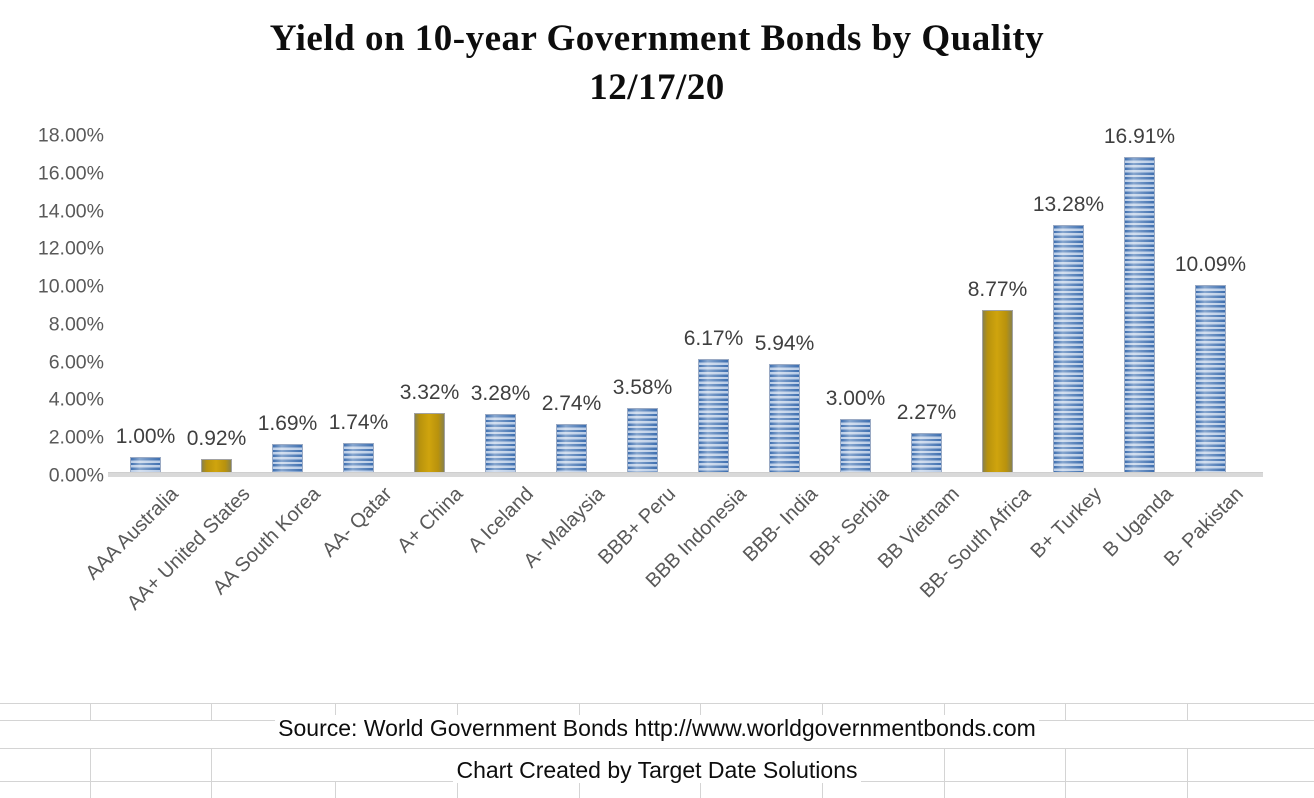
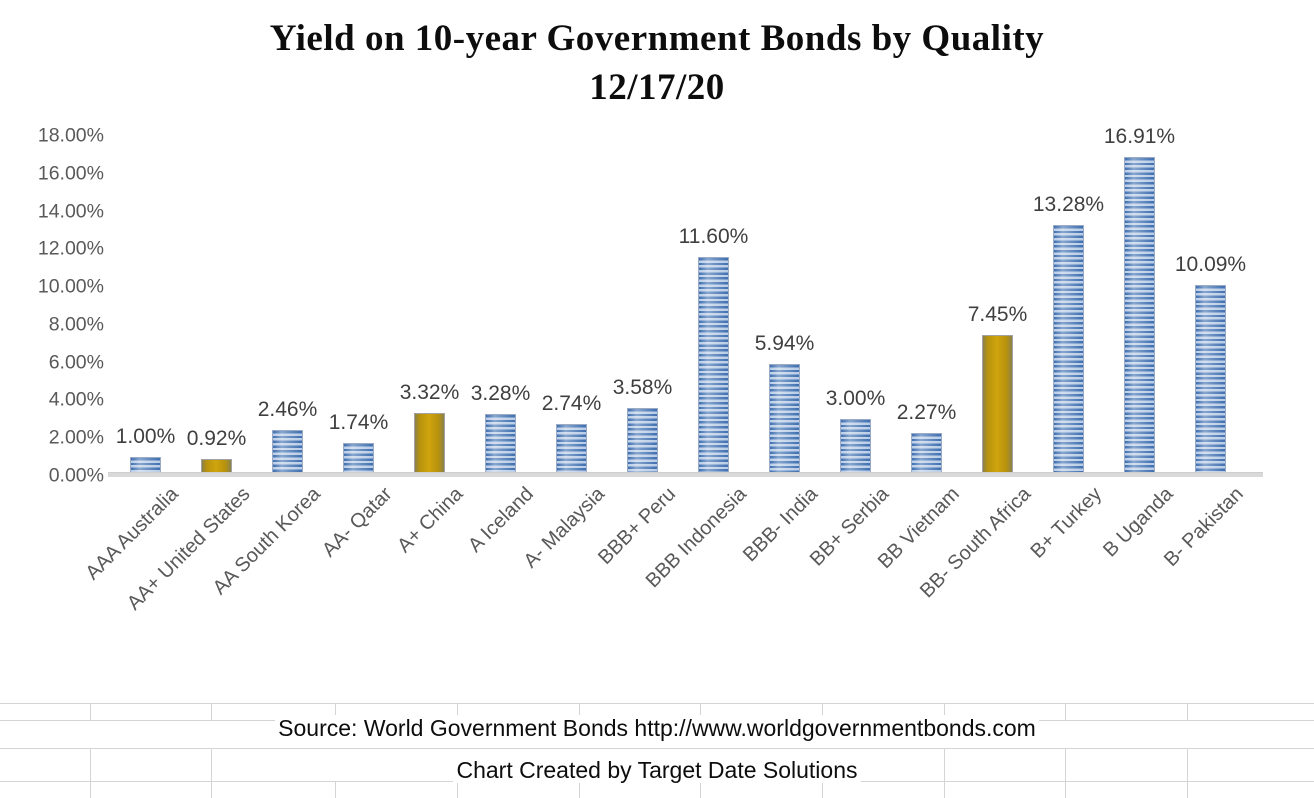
AA South Korea: 1.69% -> 2.46%
BBB Indonesia: 6.17% -> 11.60%
BB- South Africa: 8.77% -> 7.45%
